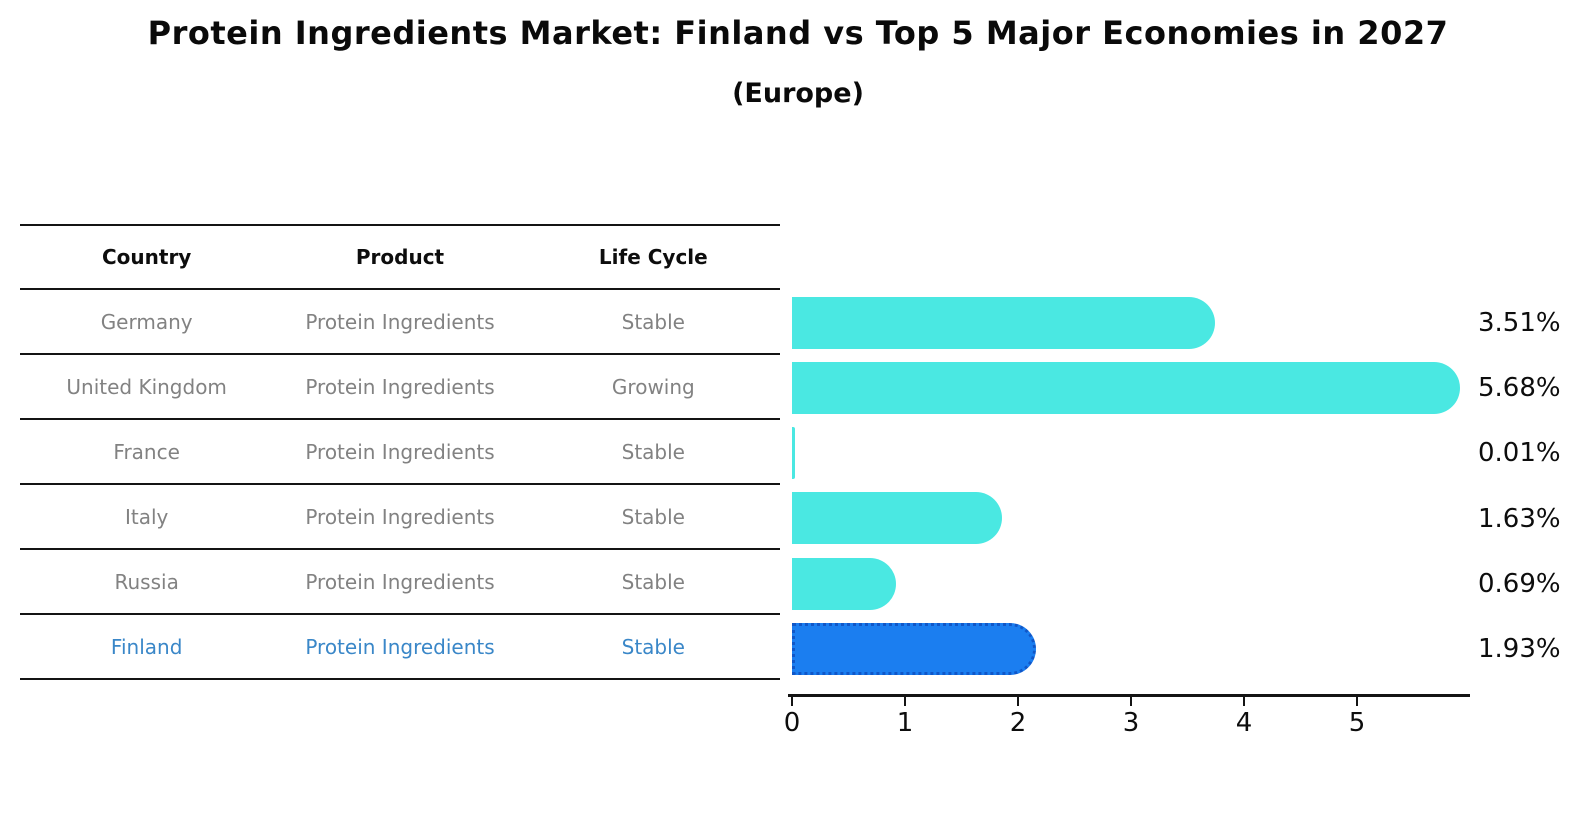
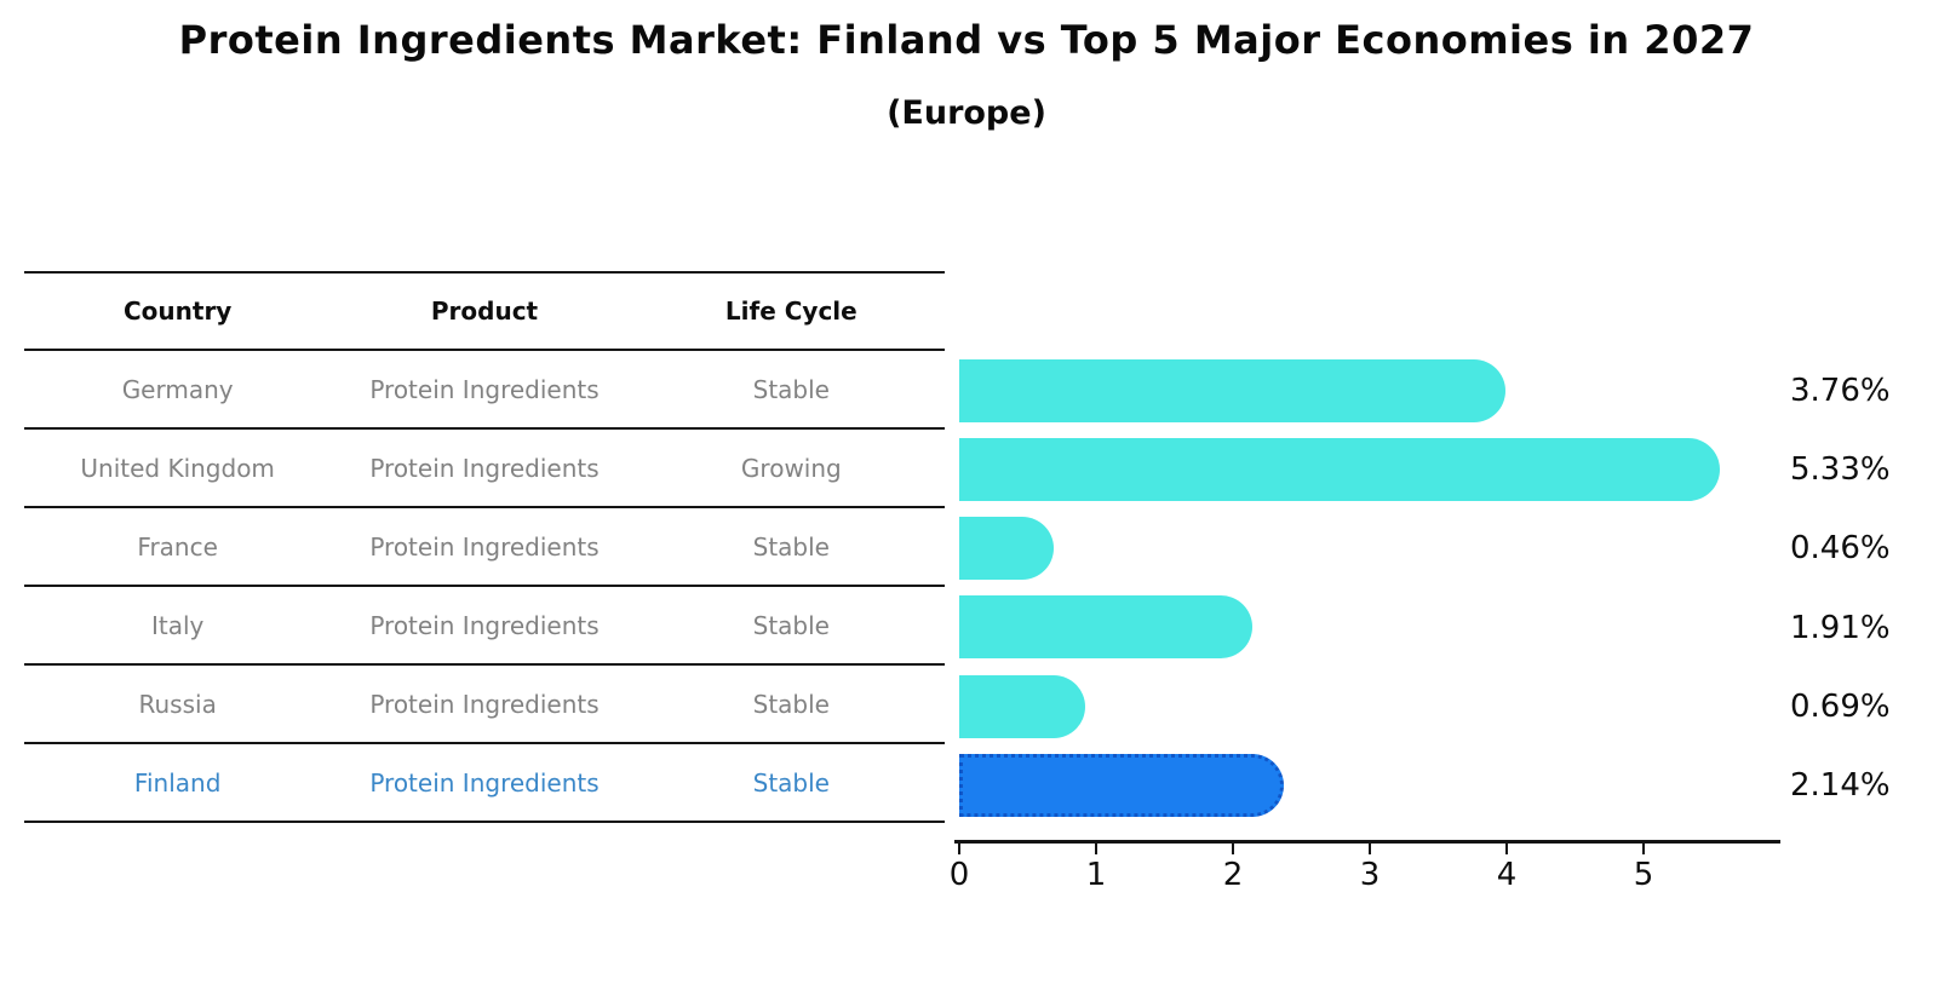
Germany: 3.51% -> 3.76%
United Kingdom: 5.68% -> 5.33%
France: 0.01% -> 0.46%
Italy: 1.63% -> 1.91%
Finland: 1.93% -> 2.14%
